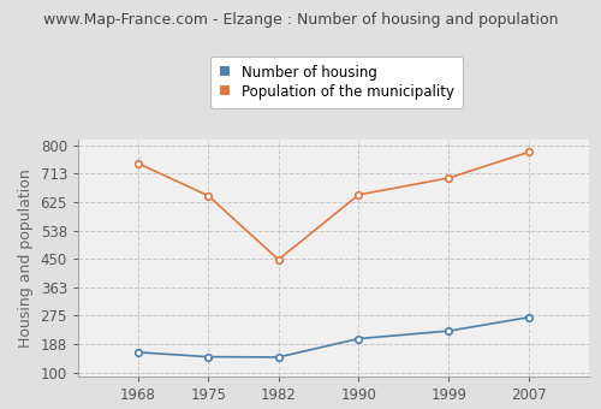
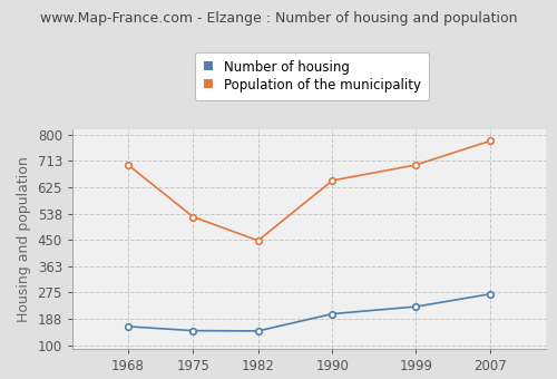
Population of the municipality/1968: 745 -> 700
Population of the municipality/1975: 645 -> 527
